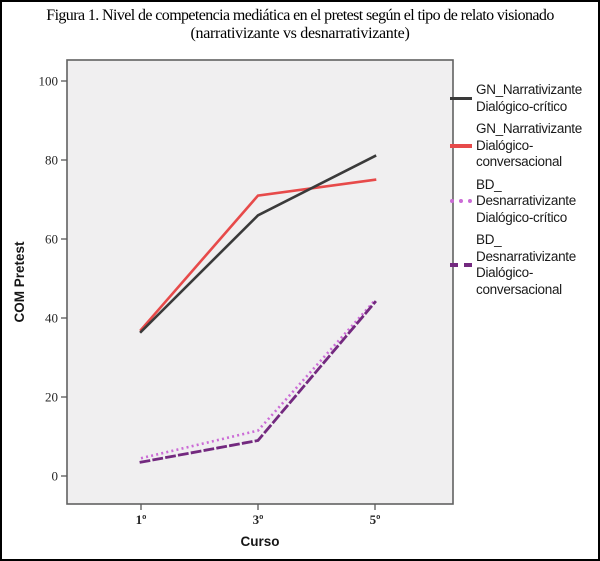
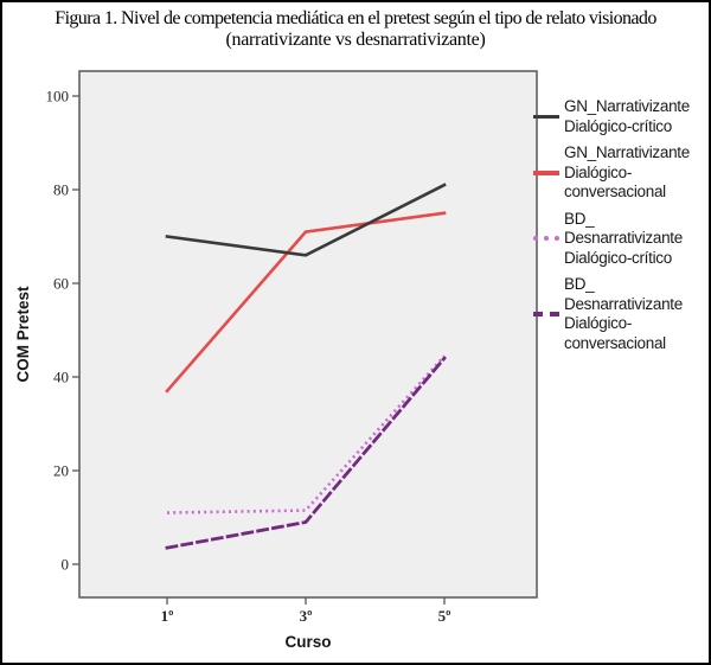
GN_Narrativizante Dialógico-crítico/1º: 36 -> 70
BD_Desnarrativizante Dialógico-crítico/1º: 4 -> 11
